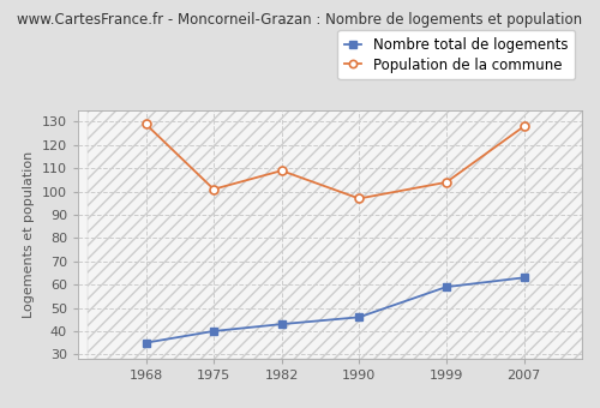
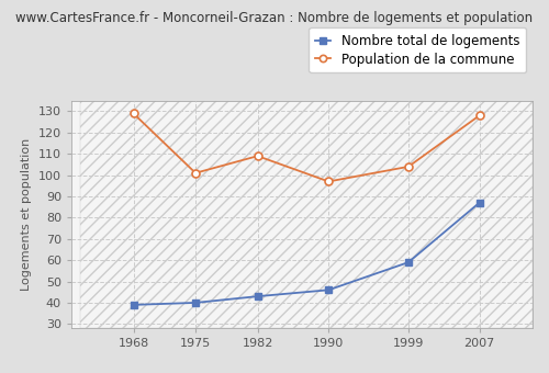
Nombre total de logements/1968: 35 -> 39
Nombre total de logements/2007: 63 -> 87
